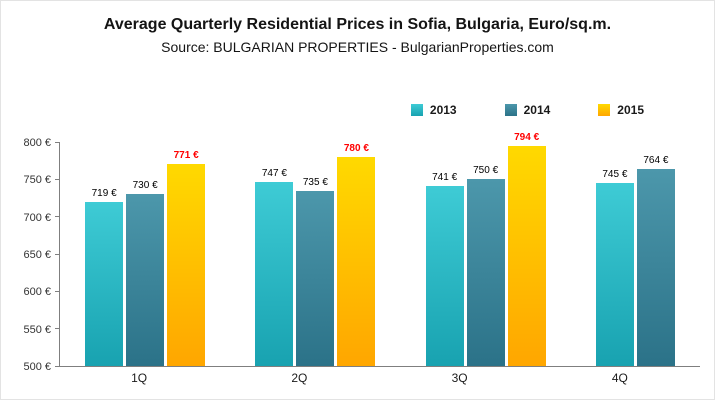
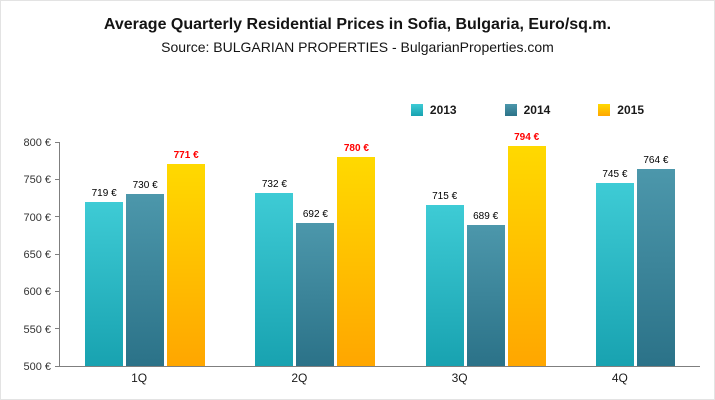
2013/2Q: 747 -> 732
2014/2Q: 735 -> 692
2013/3Q: 741 -> 715
2014/3Q: 750 -> 689
